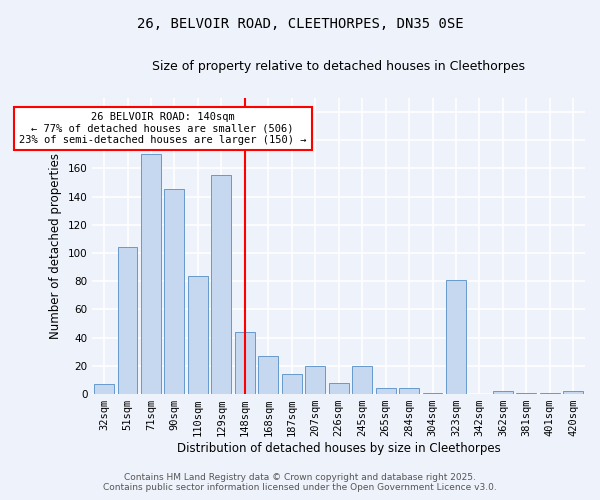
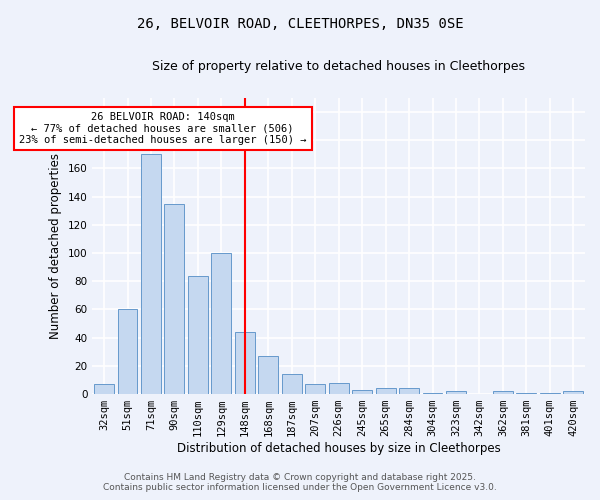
51sqm: 104 -> 60
90sqm: 145 -> 135
129sqm: 155 -> 100
207sqm: 20 -> 7
245sqm: 20 -> 3
323sqm: 81 -> 2
